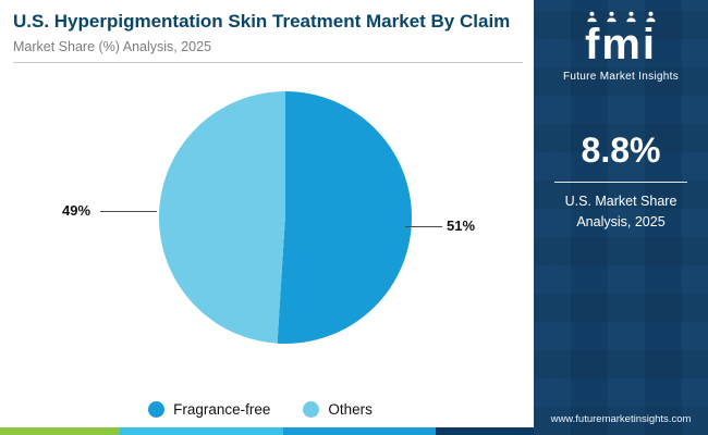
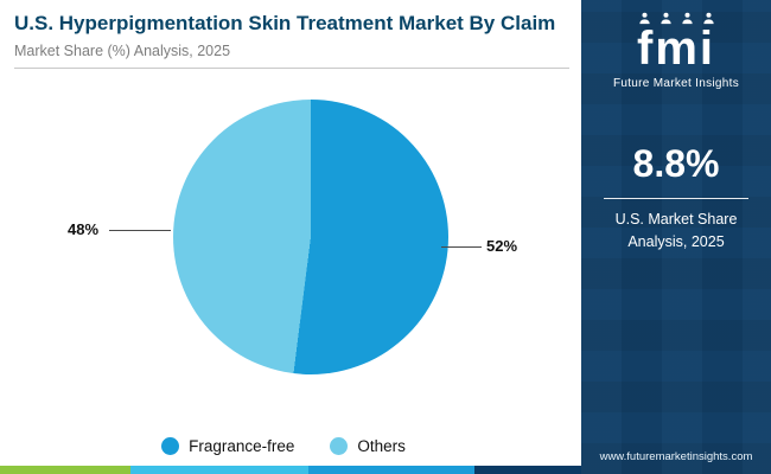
Fragrance-free: 51% -> 52%
Others: 49% -> 48%
